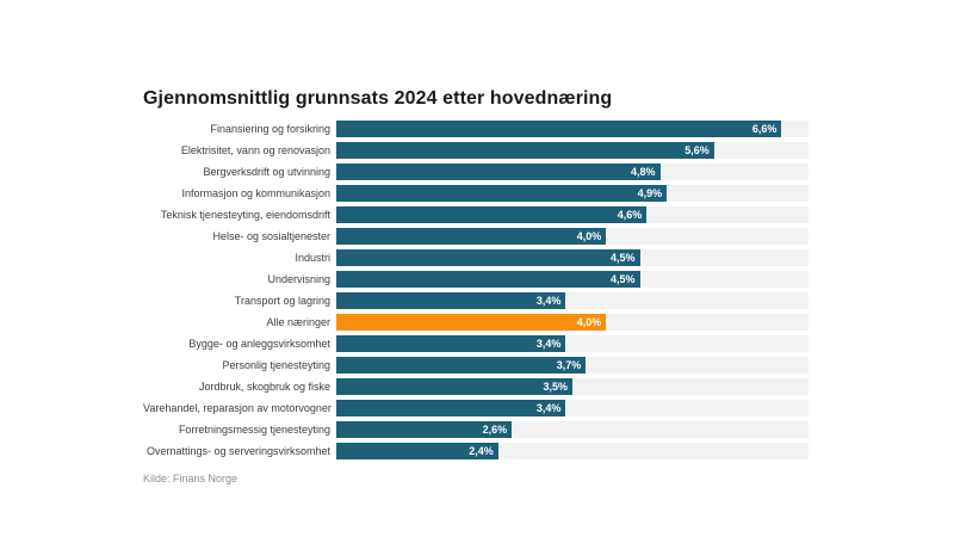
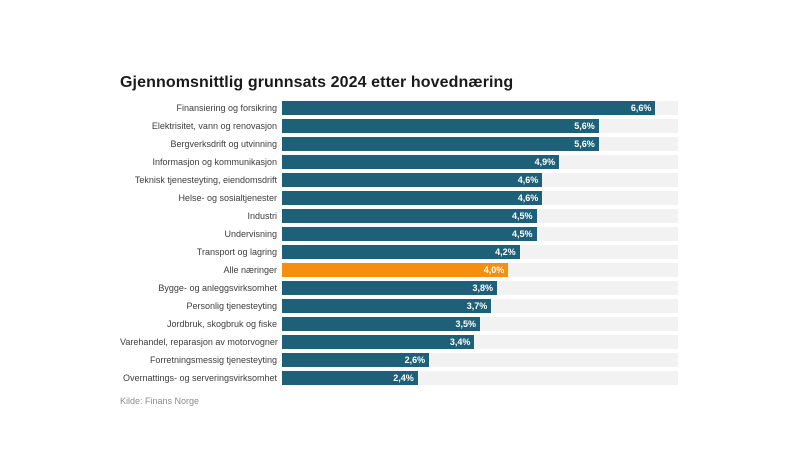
Bergverksdrift og utvinning: 4,8% -> 5,6%
Helse- og sosialtjenester: 4,0% -> 4,6%
Transport og lagring: 3,4% -> 4,2%
Bygge- og anleggsvirksomhet: 3,4% -> 3,8%
